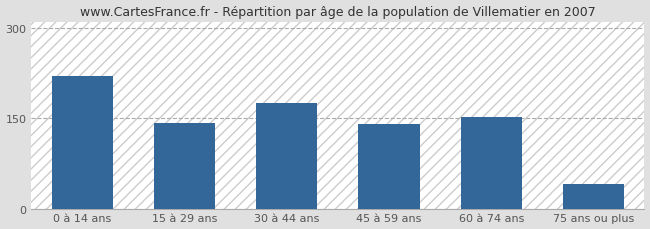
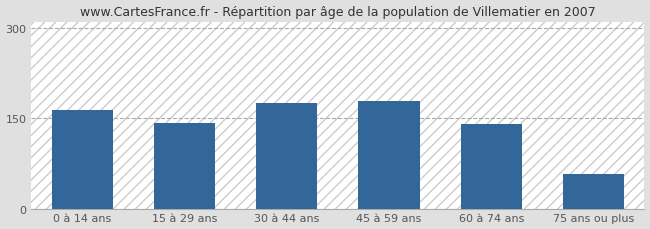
0 à 14 ans: 220 -> 163
45 à 59 ans: 140 -> 179
60 à 74 ans: 152 -> 140
75 ans ou plus: 40 -> 57
